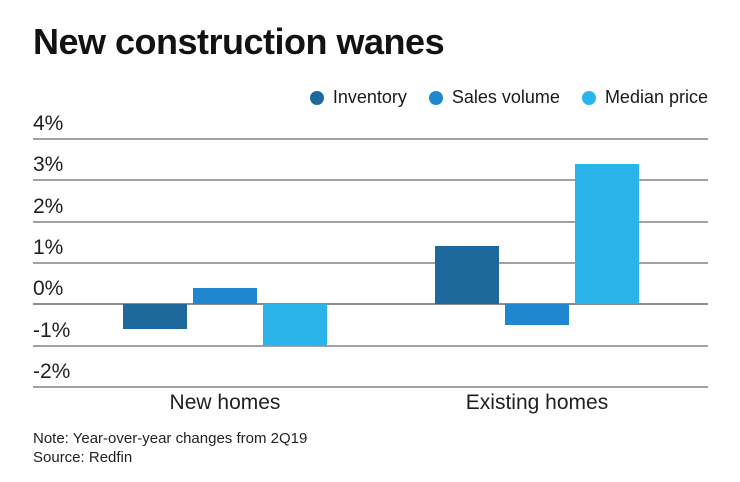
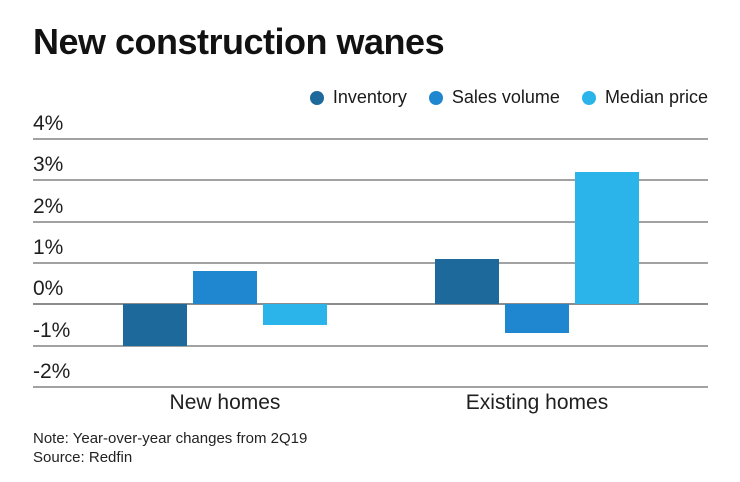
Inventory/New homes: -0.6% -> -1.0%
Sales volume/New homes: 0.4% -> 0.8%
Median price/New homes: -1.0% -> -0.5%
Inventory/Existing homes: 1.4% -> 1.1%
Sales volume/Existing homes: -0.5% -> -0.7%
Median price/Existing homes: 3.4% -> 3.2%
